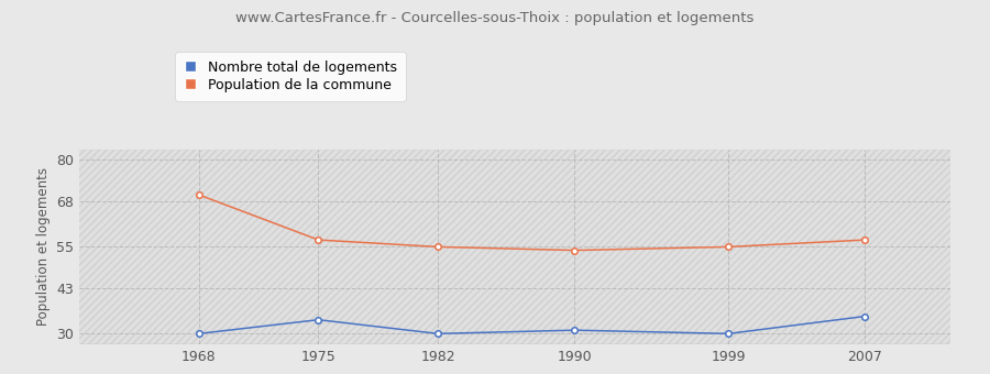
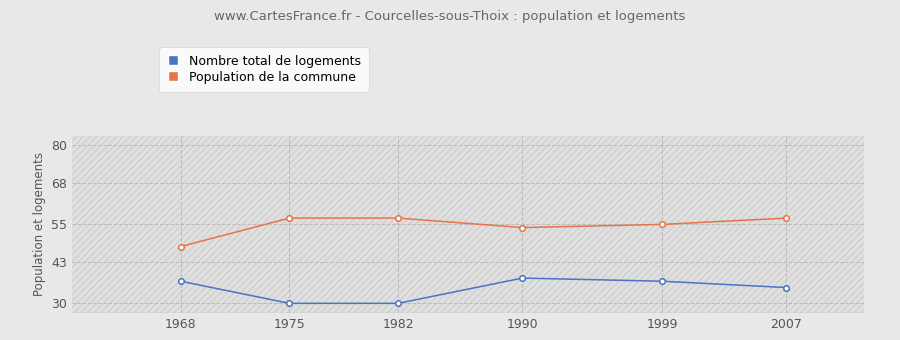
Nombre total de logements/1968: 30 -> 37
Population de la commune/1968: 70 -> 48
Nombre total de logements/1975: 34 -> 30
Population de la commune/1982: 55 -> 57
Nombre total de logements/1990: 31 -> 38
Nombre total de logements/1999: 30 -> 37
